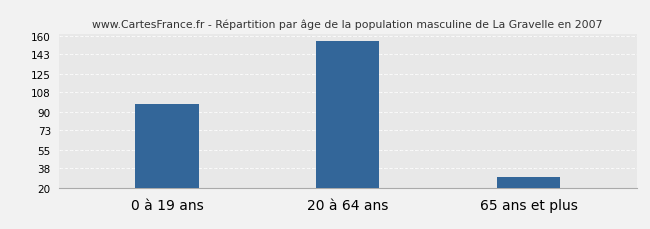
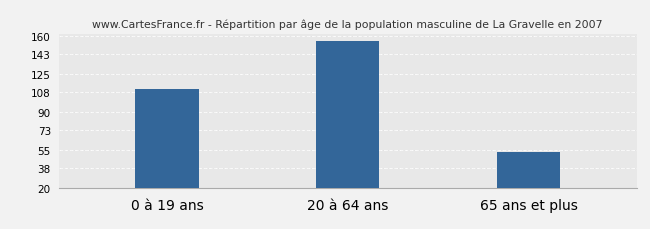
0 à 19 ans: 97 -> 111
65 ans et plus: 30 -> 53
